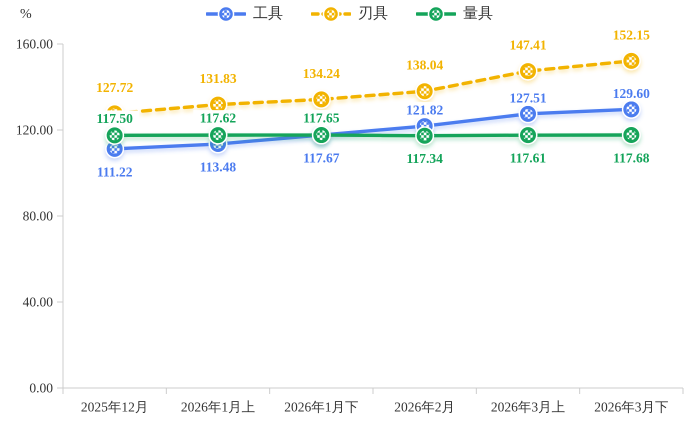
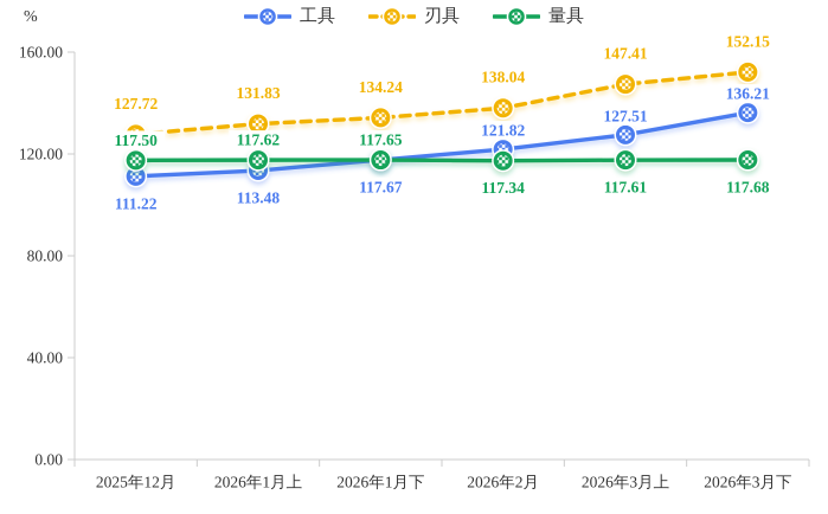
工具/2026年3月下: 129.60 -> 136.21
